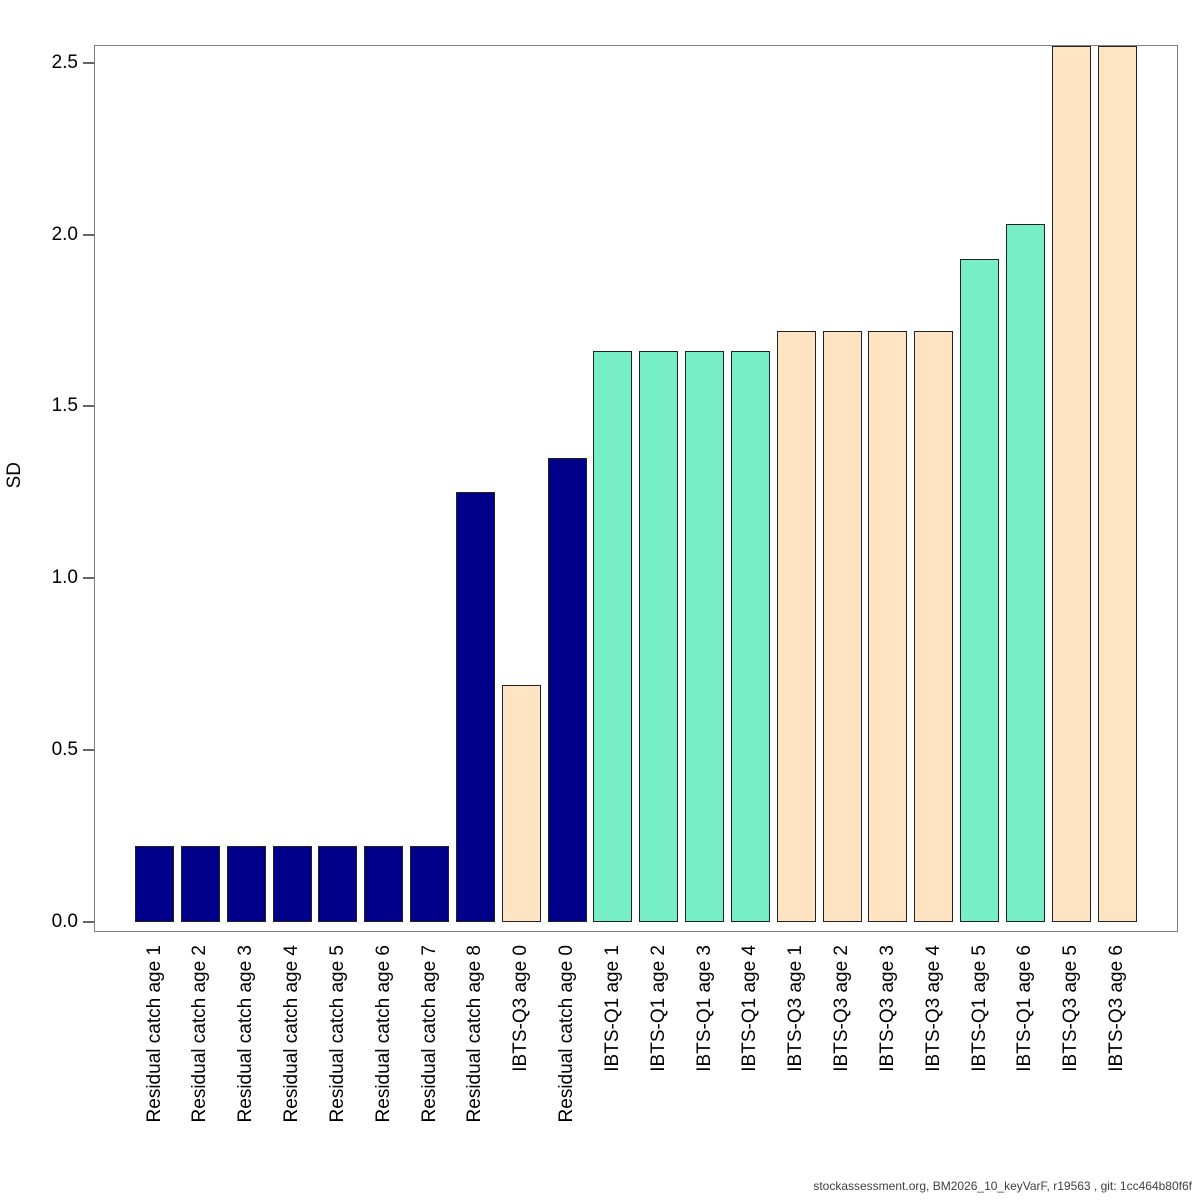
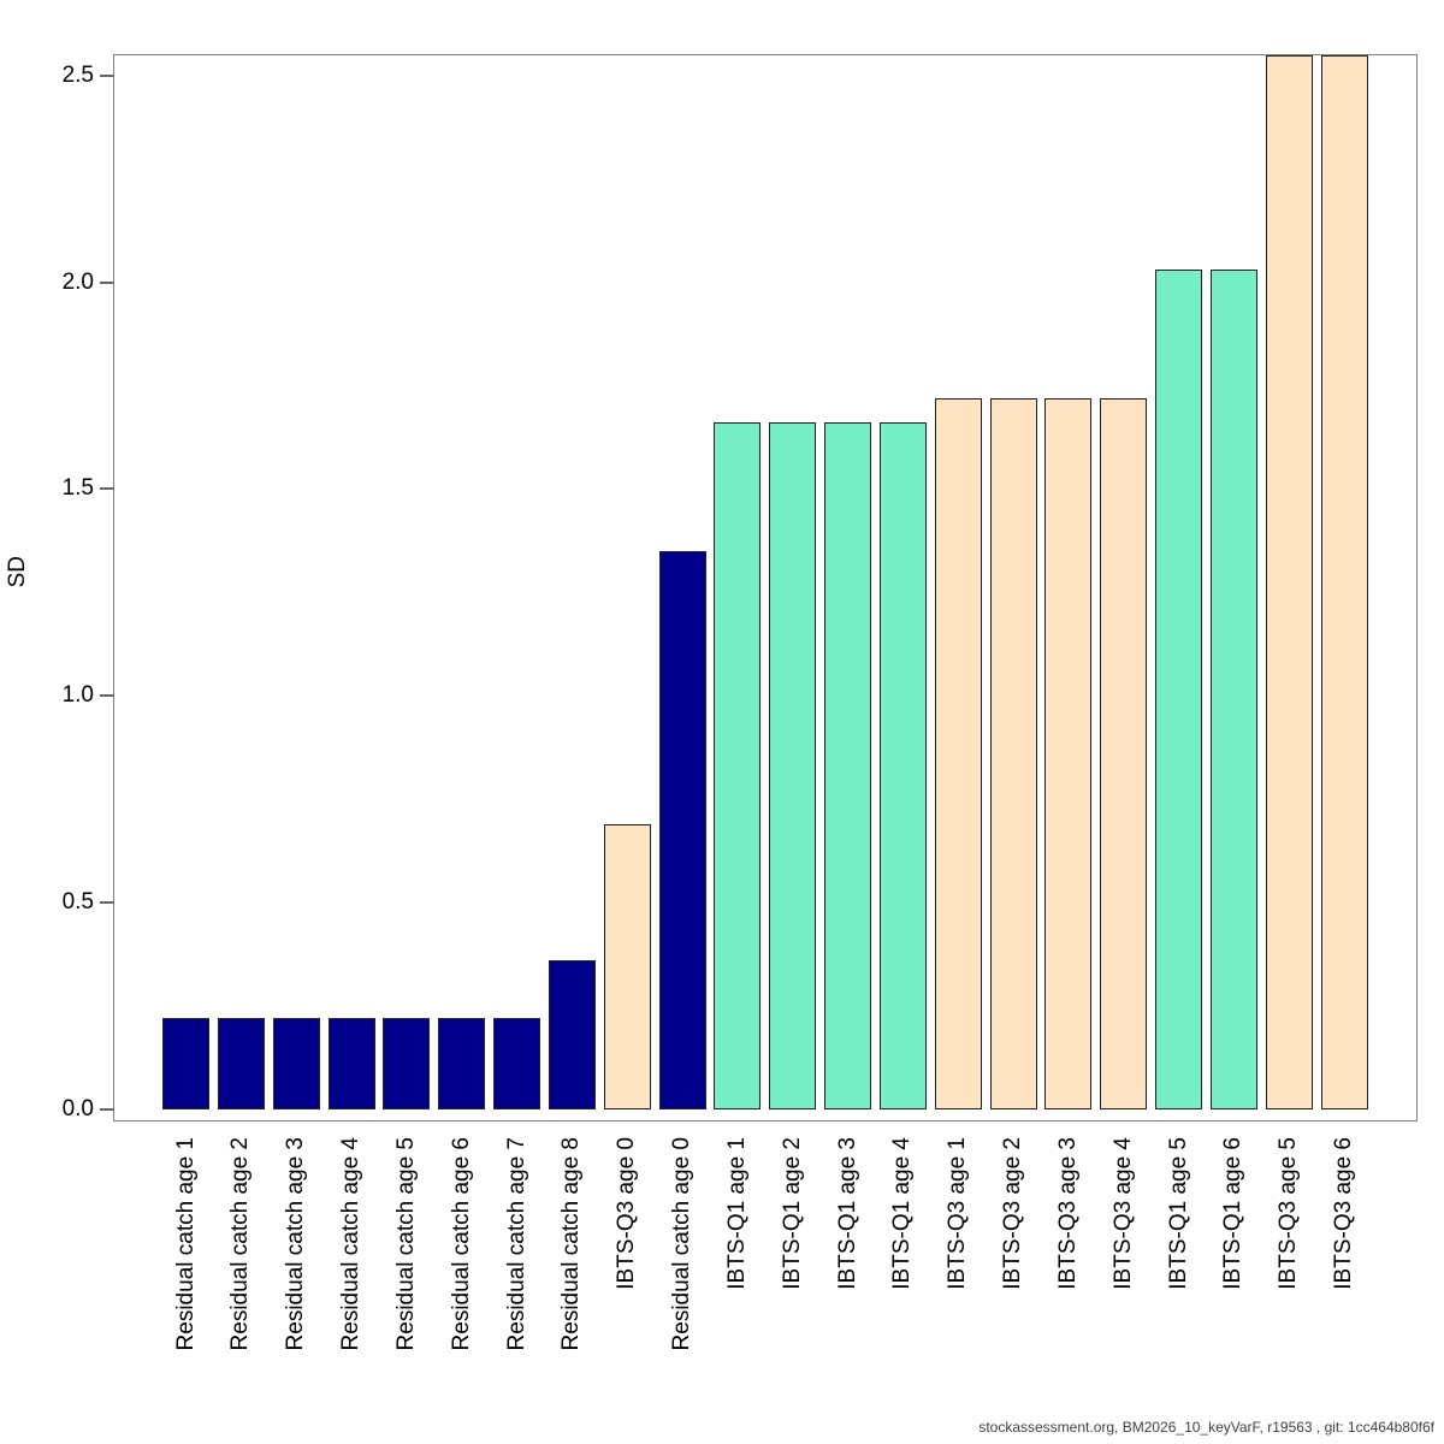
Residual catch age 8: 1.25 -> 0.36
IBTS-Q1 age 5: 1.93 -> 2.03
